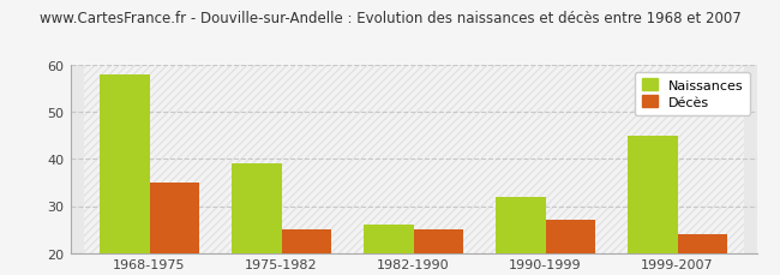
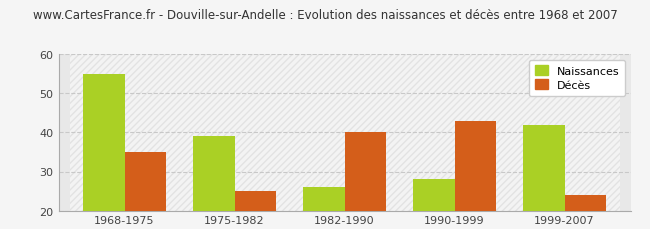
Naissances/1968-1975: 58 -> 55
Décès/1982-1990: 25 -> 40
Naissances/1990-1999: 32 -> 28
Décès/1990-1999: 27 -> 43
Naissances/1999-2007: 45 -> 42
